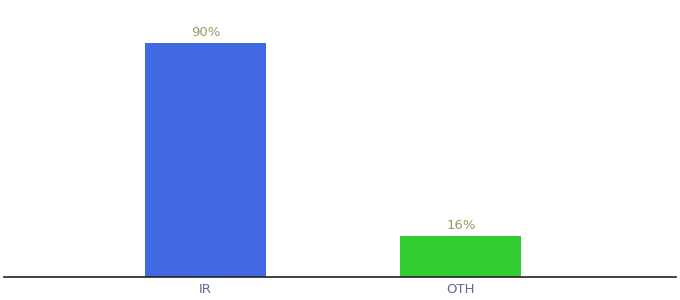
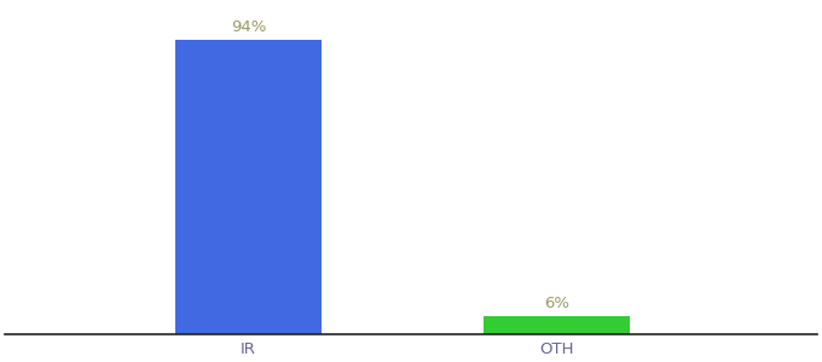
IR: 90% -> 94%
OTH: 16% -> 6%
